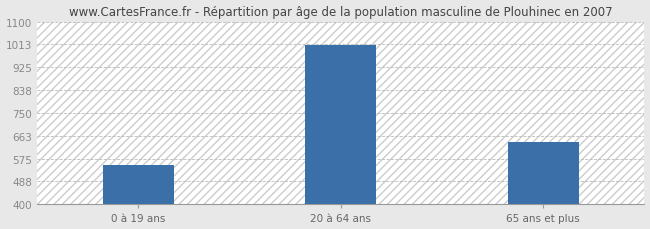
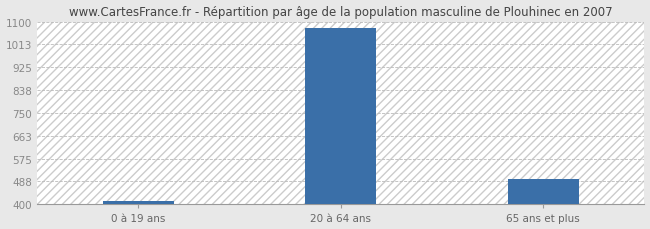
0 à 19 ans: 550 -> 413
20 à 64 ans: 1010 -> 1075
65 ans et plus: 640 -> 497
